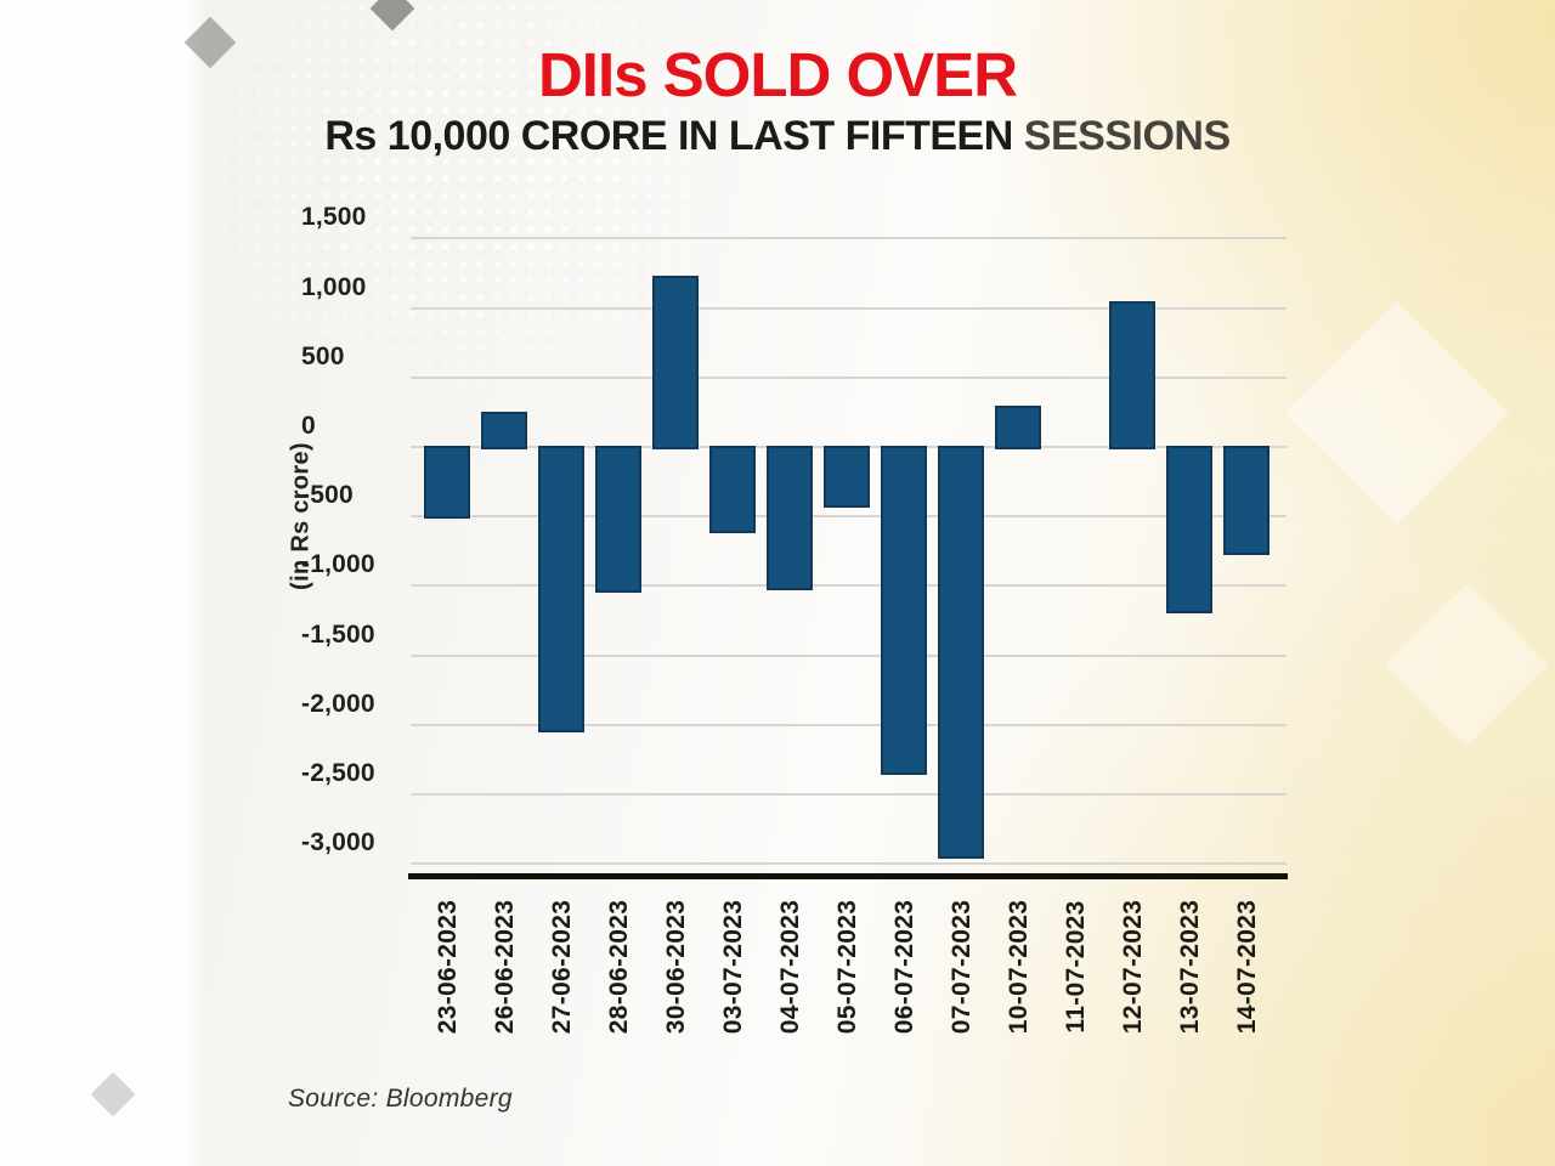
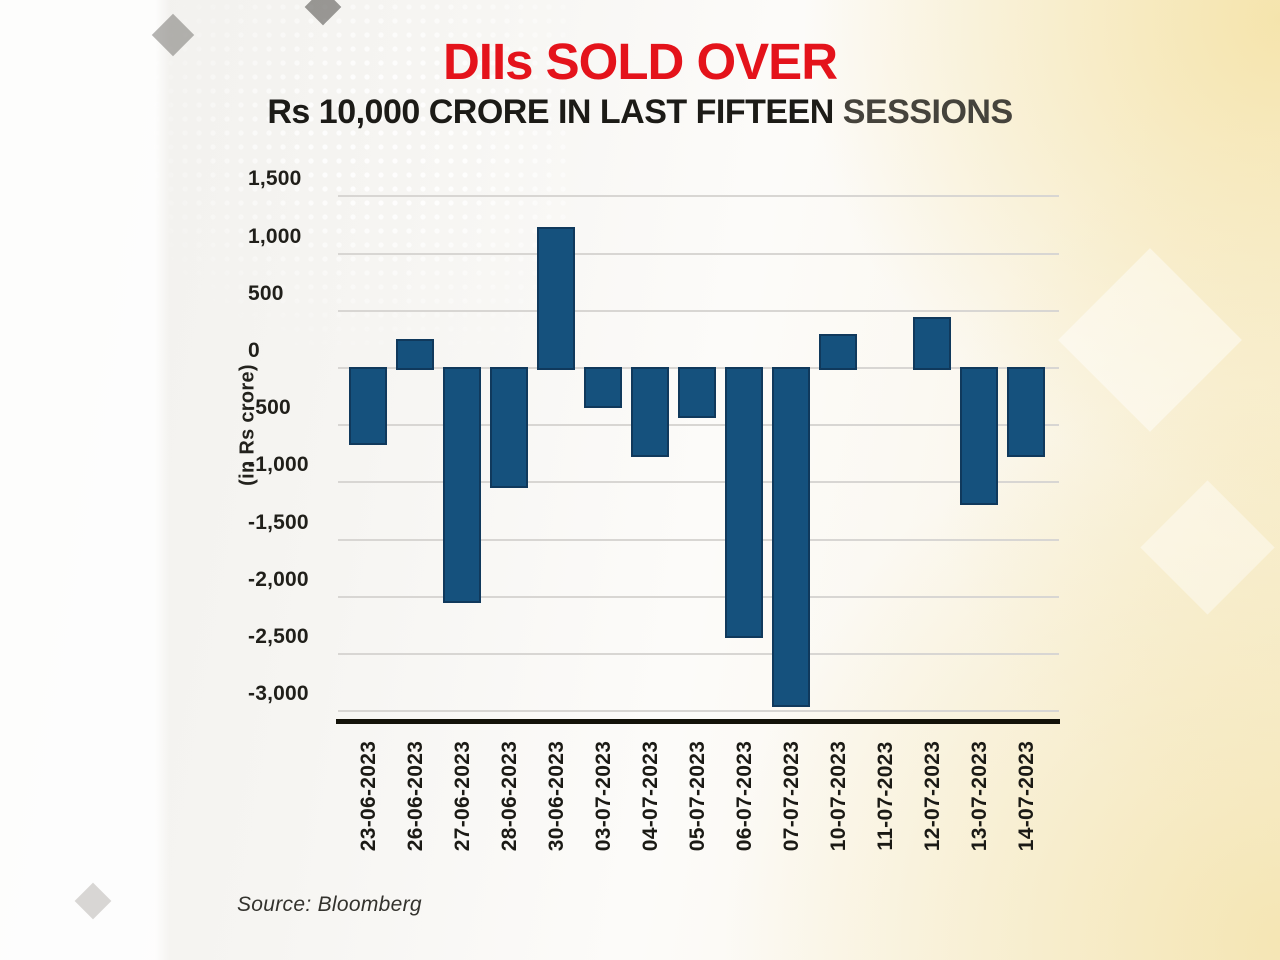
23-06-2023: -520 -> -670
03-07-2023: -620 -> -350
04-07-2023: -1030 -> -780
12-07-2023: 1050 -> 450
